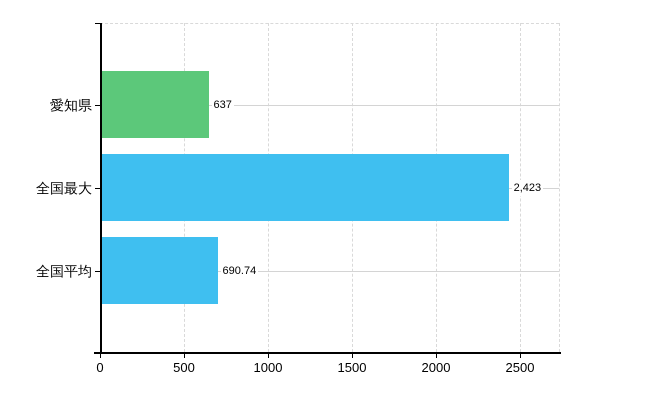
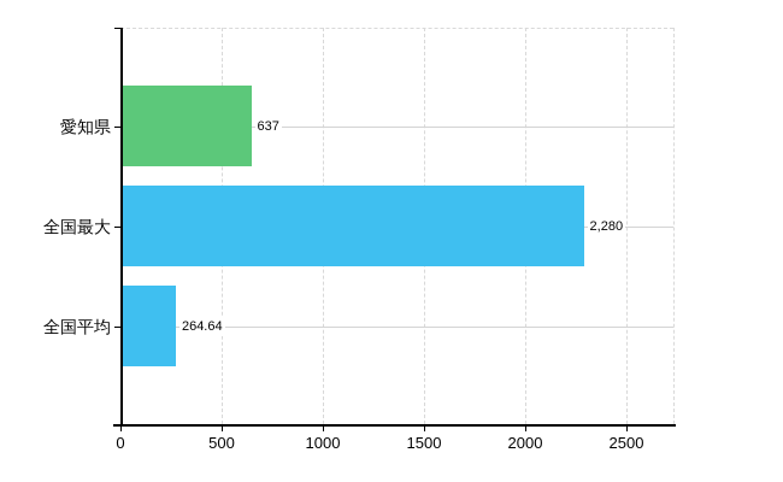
全国最大: 2,423 -> 2,280
全国平均: 690.74 -> 264.64
